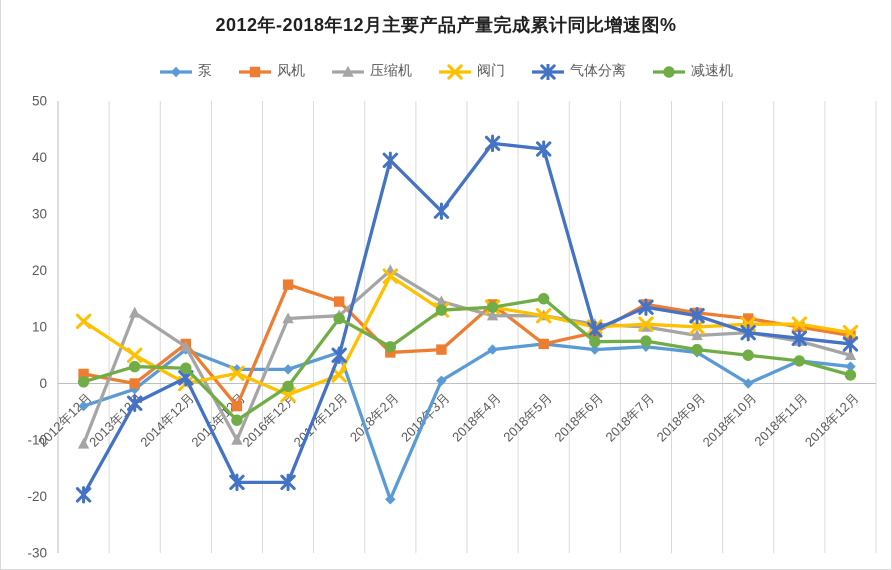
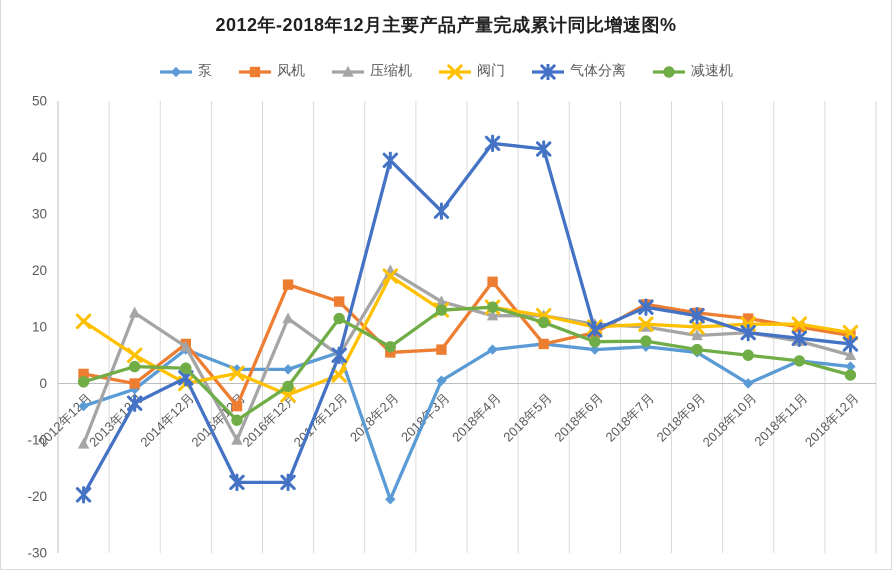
压缩机/2017年12月: 12 -> 5
风机/2018年4月: 14 -> 18
减速机/2018年5月: 15 -> 11
